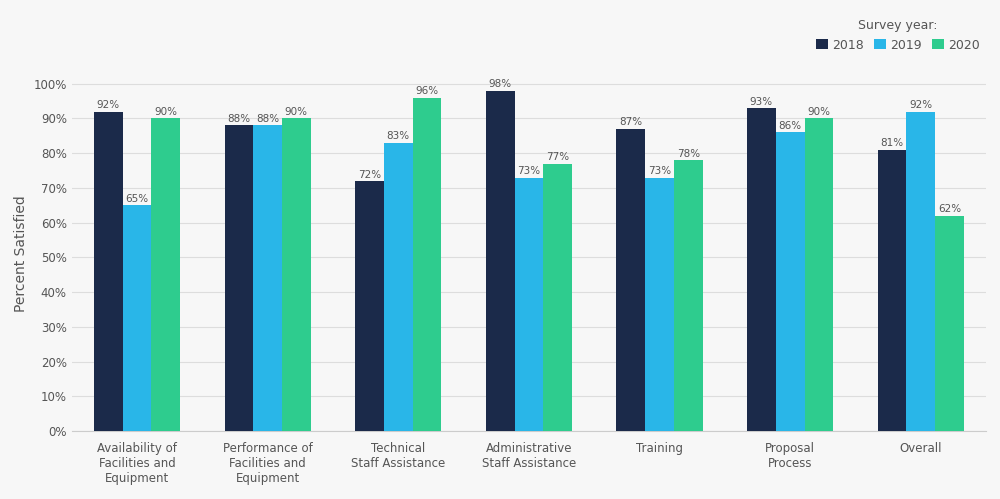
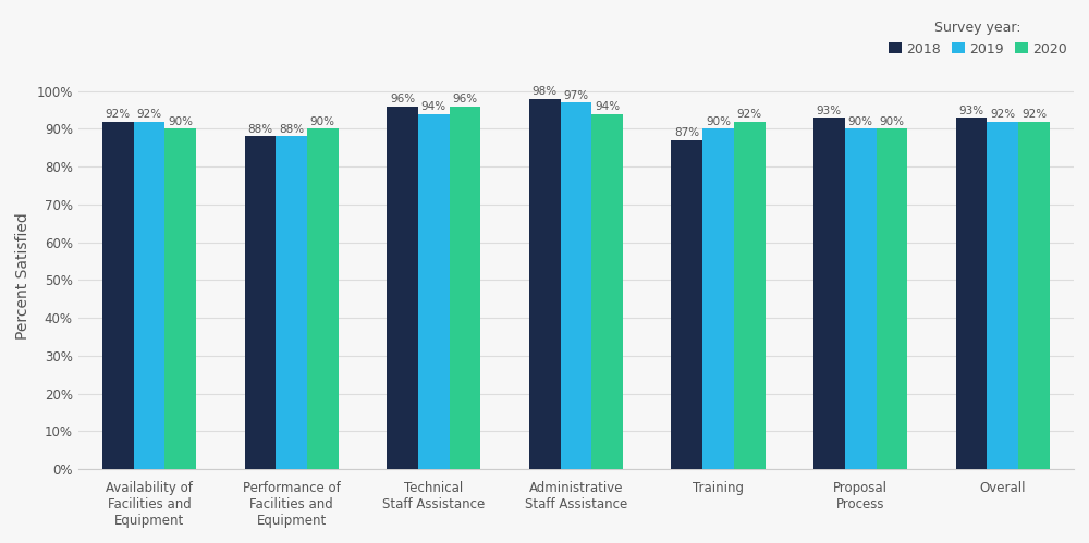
2019/Availability of Facilities and Equipment: 65% -> 92%
2018/Technical Staff Assistance: 72% -> 96%
2019/Technical Staff Assistance: 83% -> 94%
2019/Administrative Staff Assistance: 73% -> 97%
2020/Administrative Staff Assistance: 77% -> 94%
2019/Training: 73% -> 90%
2020/Training: 78% -> 92%
2019/Proposal Process: 86% -> 90%
2018/Overall: 81% -> 93%
2020/Overall: 62% -> 92%
